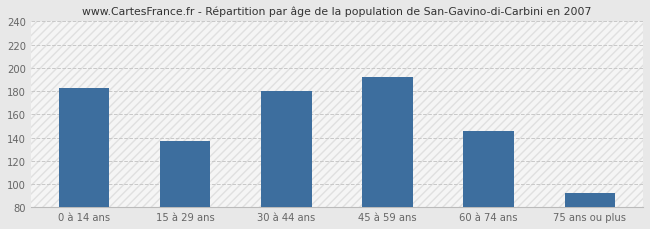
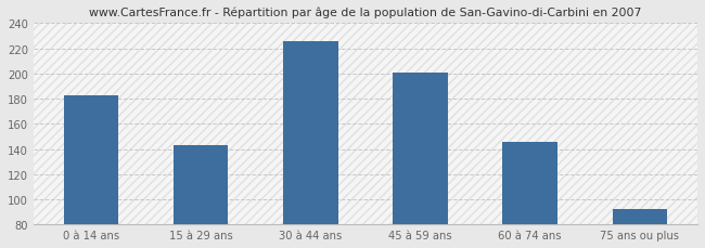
15 à 29 ans: 137 -> 143
30 à 44 ans: 180 -> 226
45 à 59 ans: 192 -> 201
